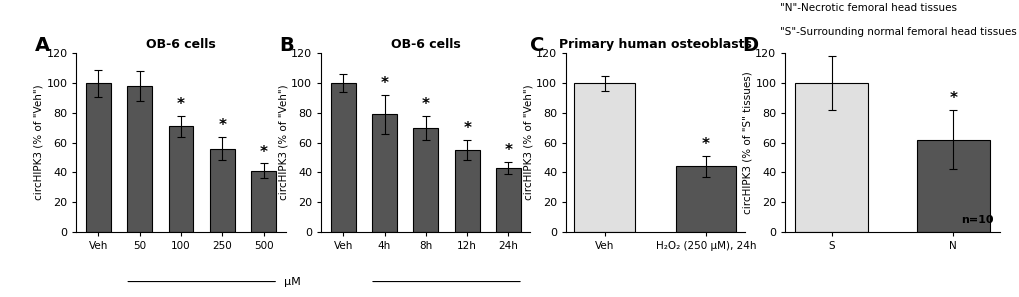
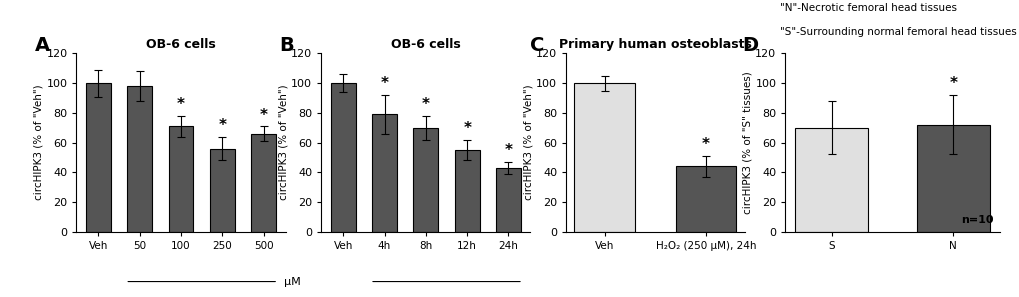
500: 41 -> 66
S: 100 -> 70
N: 62 -> 72
